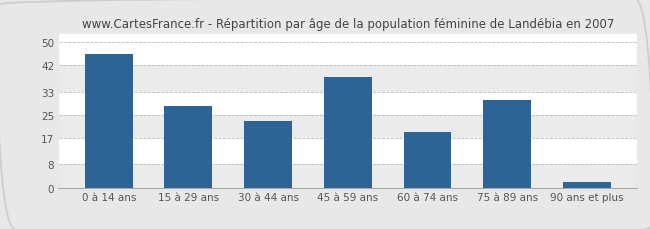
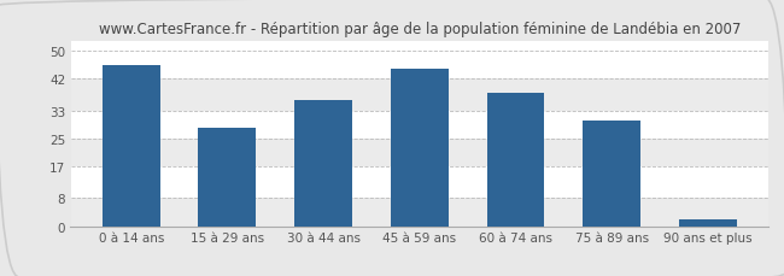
30 à 44 ans: 23 -> 36
45 à 59 ans: 38 -> 45
60 à 74 ans: 19 -> 38
